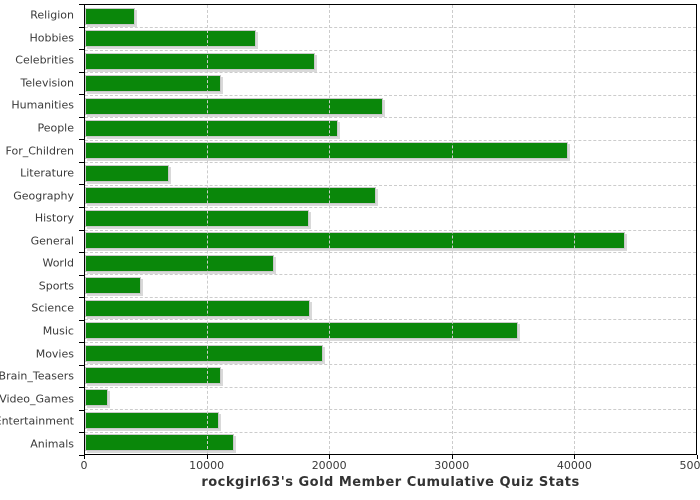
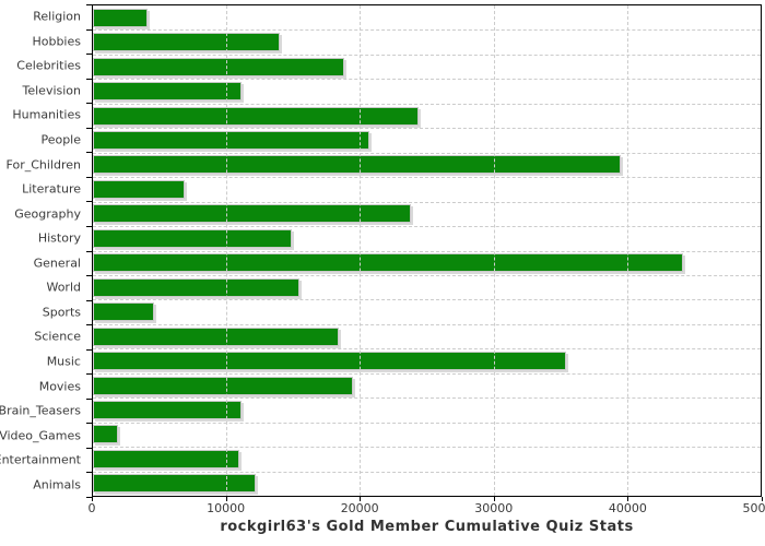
History: 18300 -> 14900
